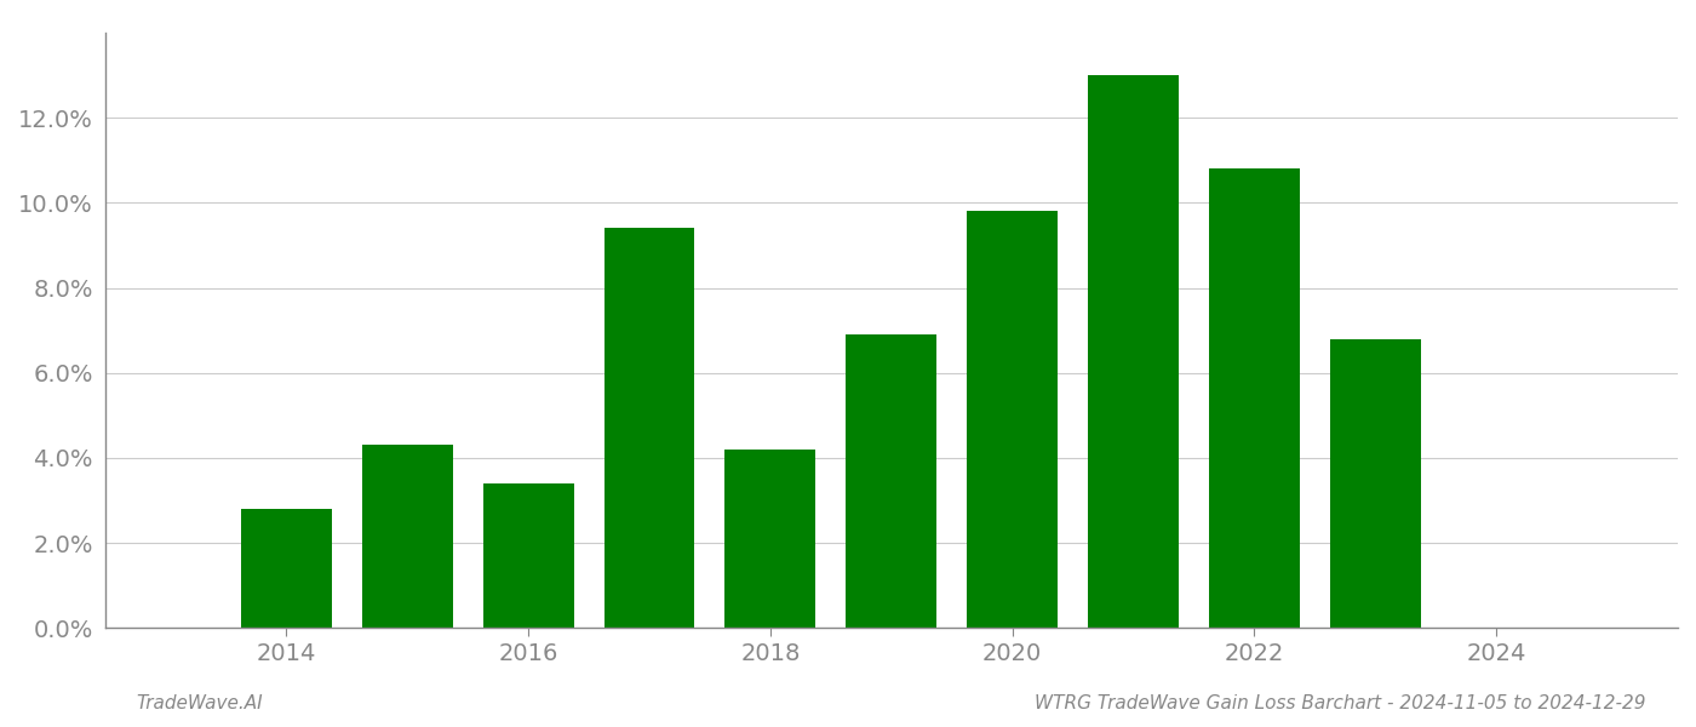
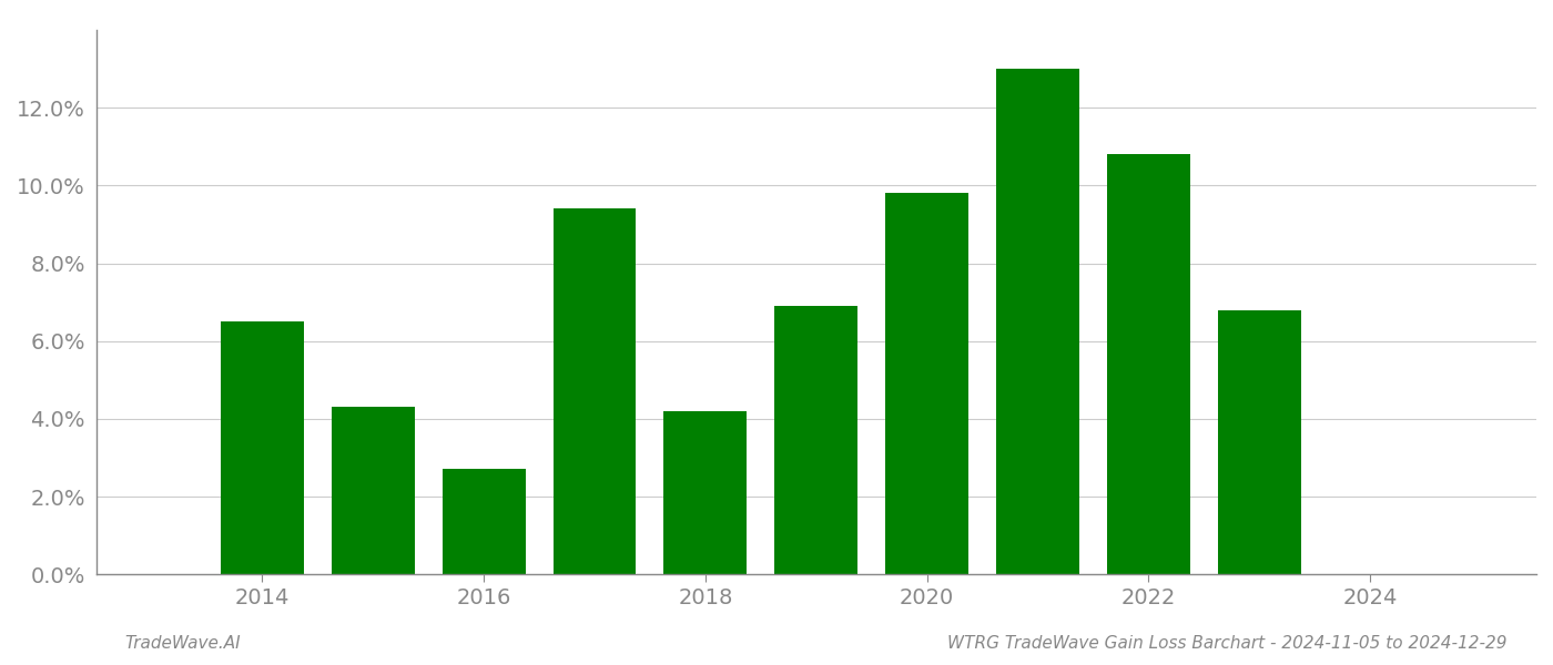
2014: 2.8% -> 6.5%
2016: 3.4% -> 2.7%
